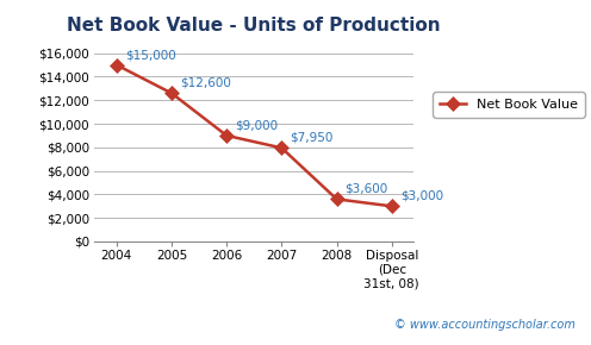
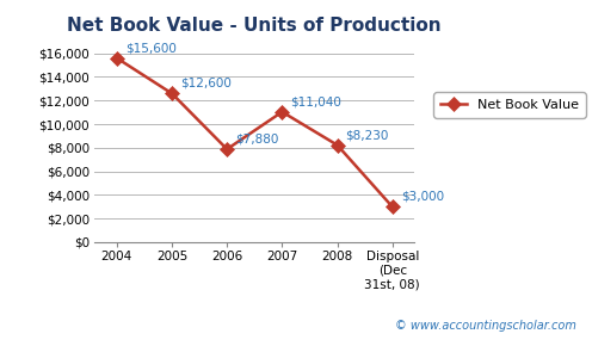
2004: $15,000 -> $15,600
2006: $9,000 -> $7,880
2007: $7,950 -> $11,040
2008: $3,600 -> $8,230
